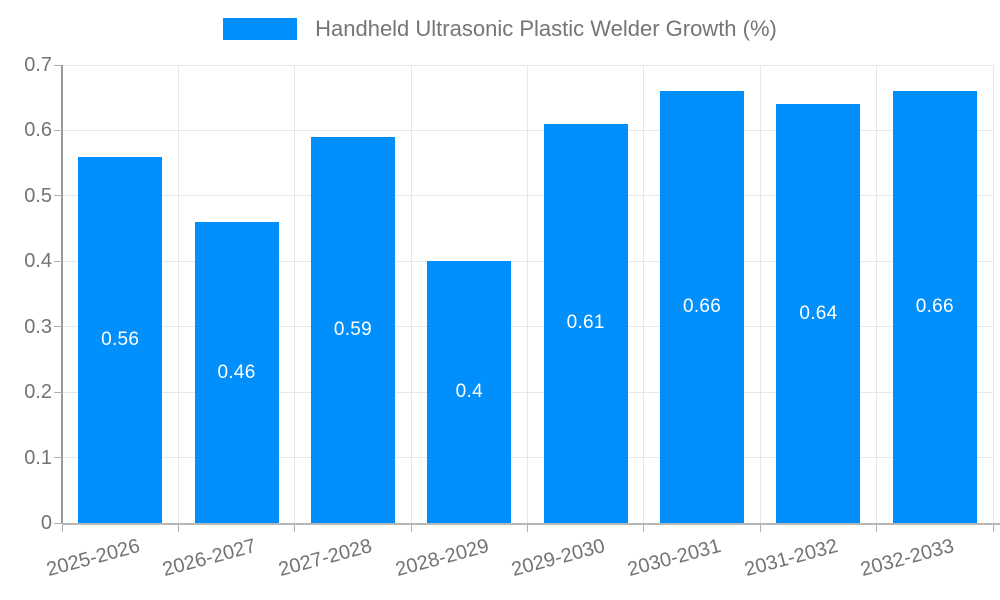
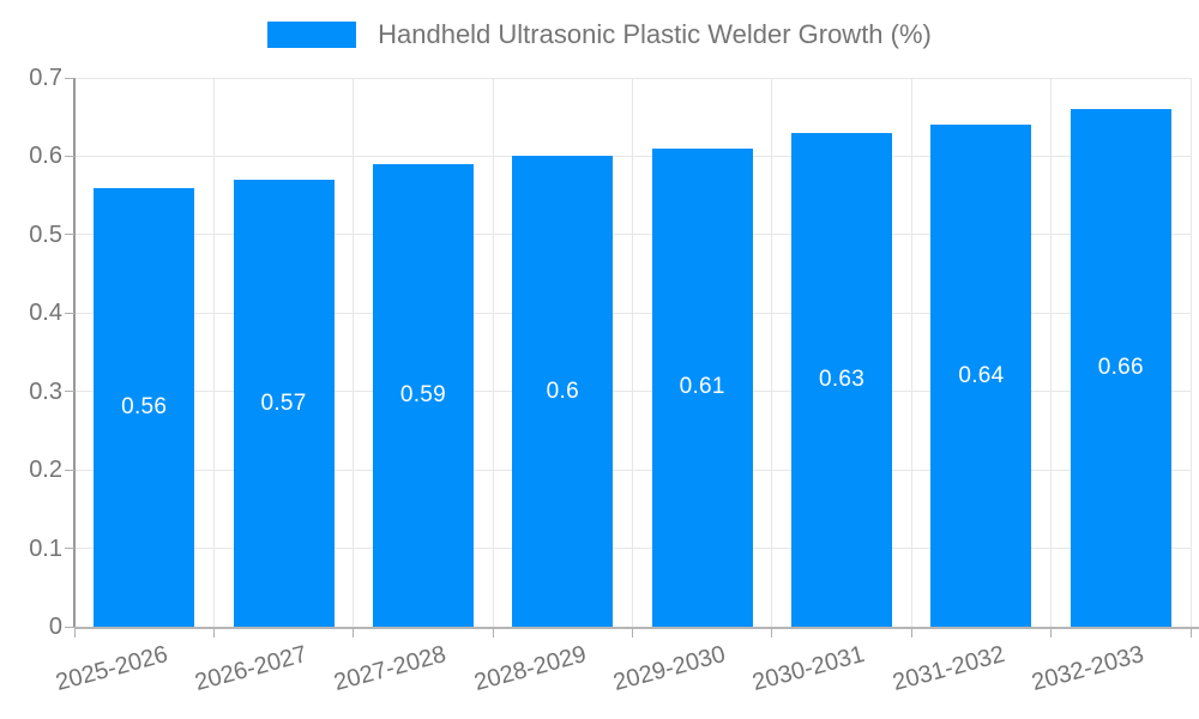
2026-2027: 0.46 -> 0.57
2028-2029: 0.4 -> 0.6
2030-2031: 0.66 -> 0.63
